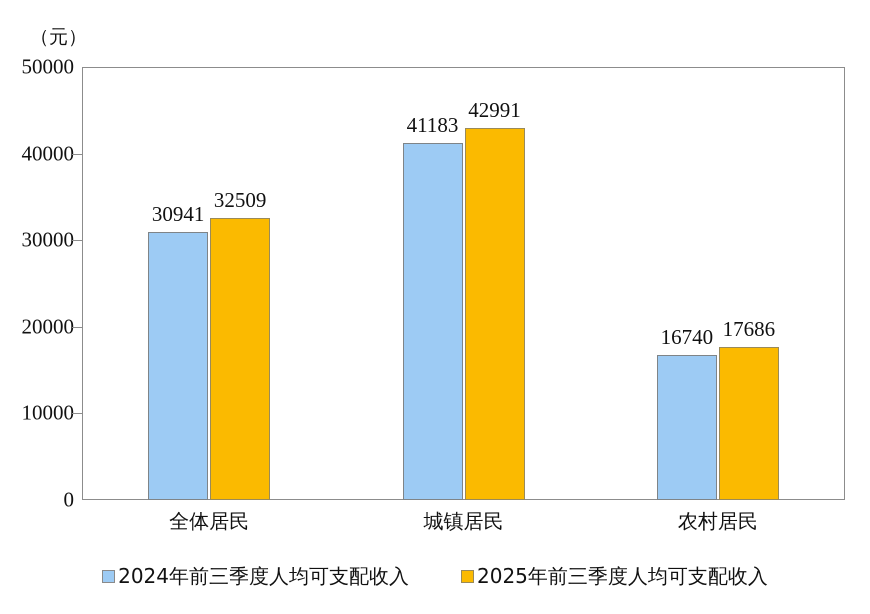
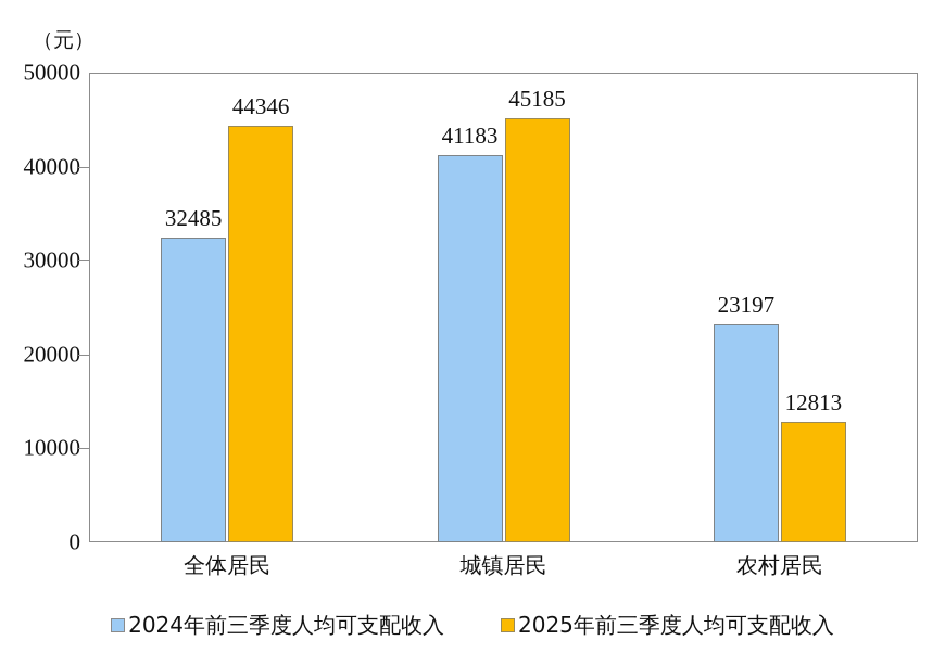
2024年前三季度人均可支配收入/全体居民: 30941 -> 32485
2025年前三季度人均可支配收入/全体居民: 32509 -> 44346
2025年前三季度人均可支配收入/城镇居民: 42991 -> 45185
2024年前三季度人均可支配收入/农村居民: 16740 -> 23197
2025年前三季度人均可支配收入/农村居民: 17686 -> 12813
